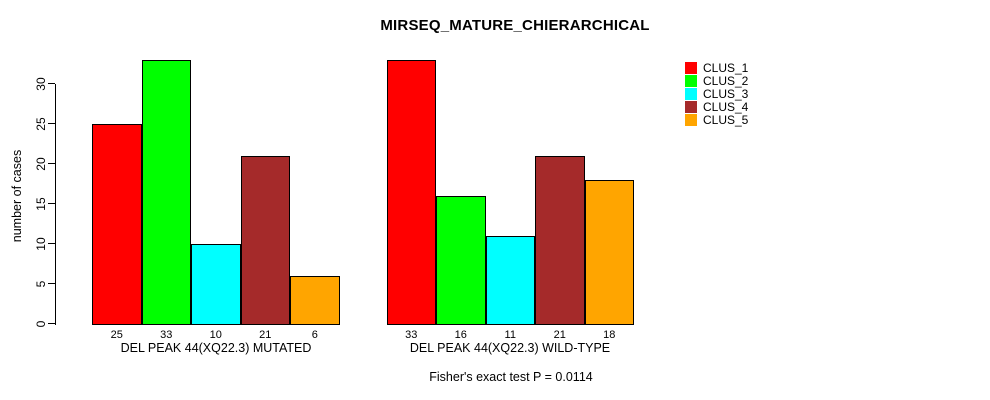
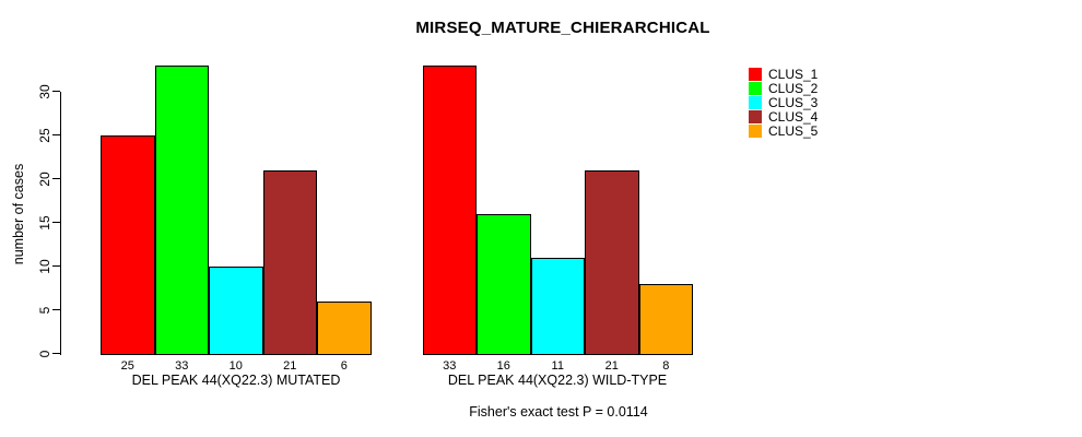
CLUS_5/DEL PEAK 44(XQ22.3) WILD-TYPE: 18 -> 8
